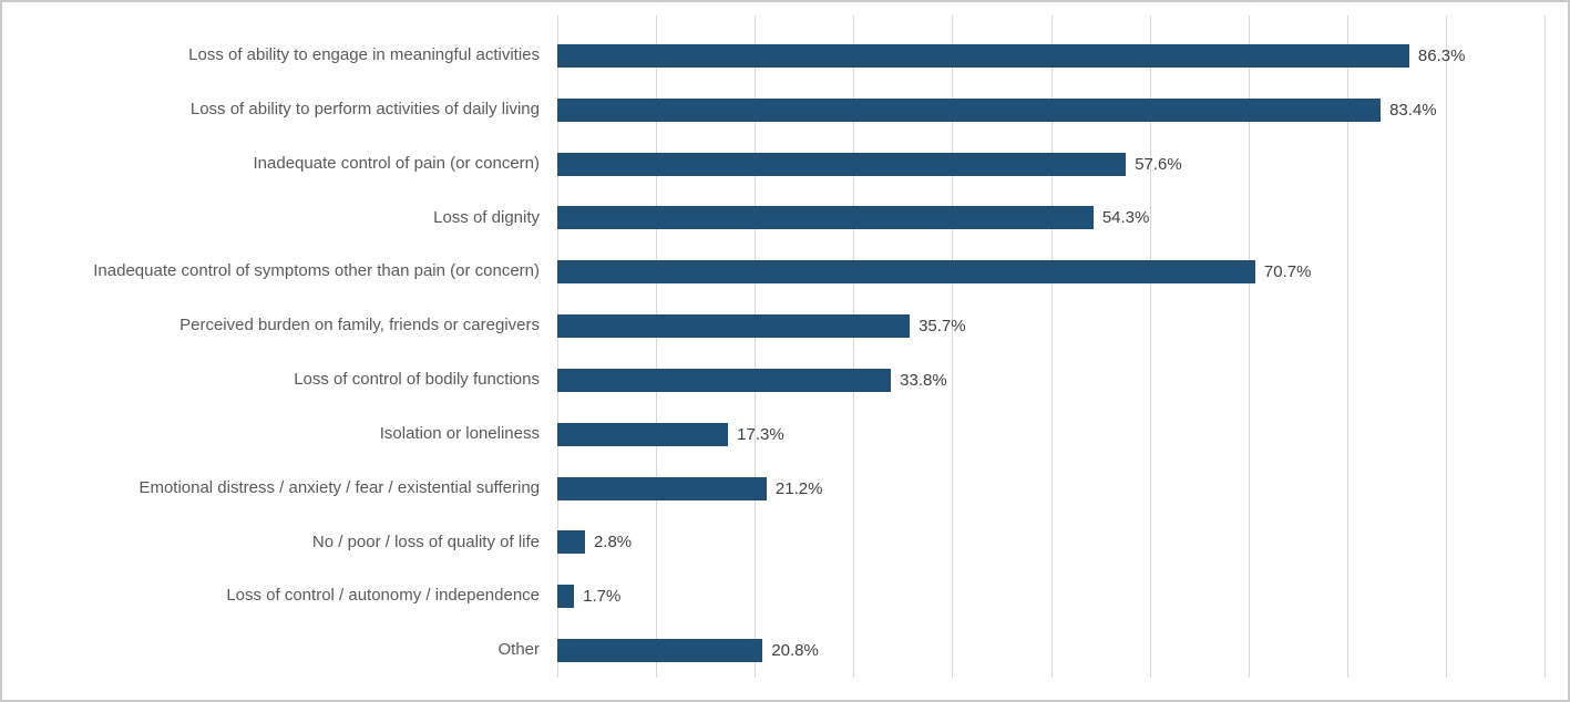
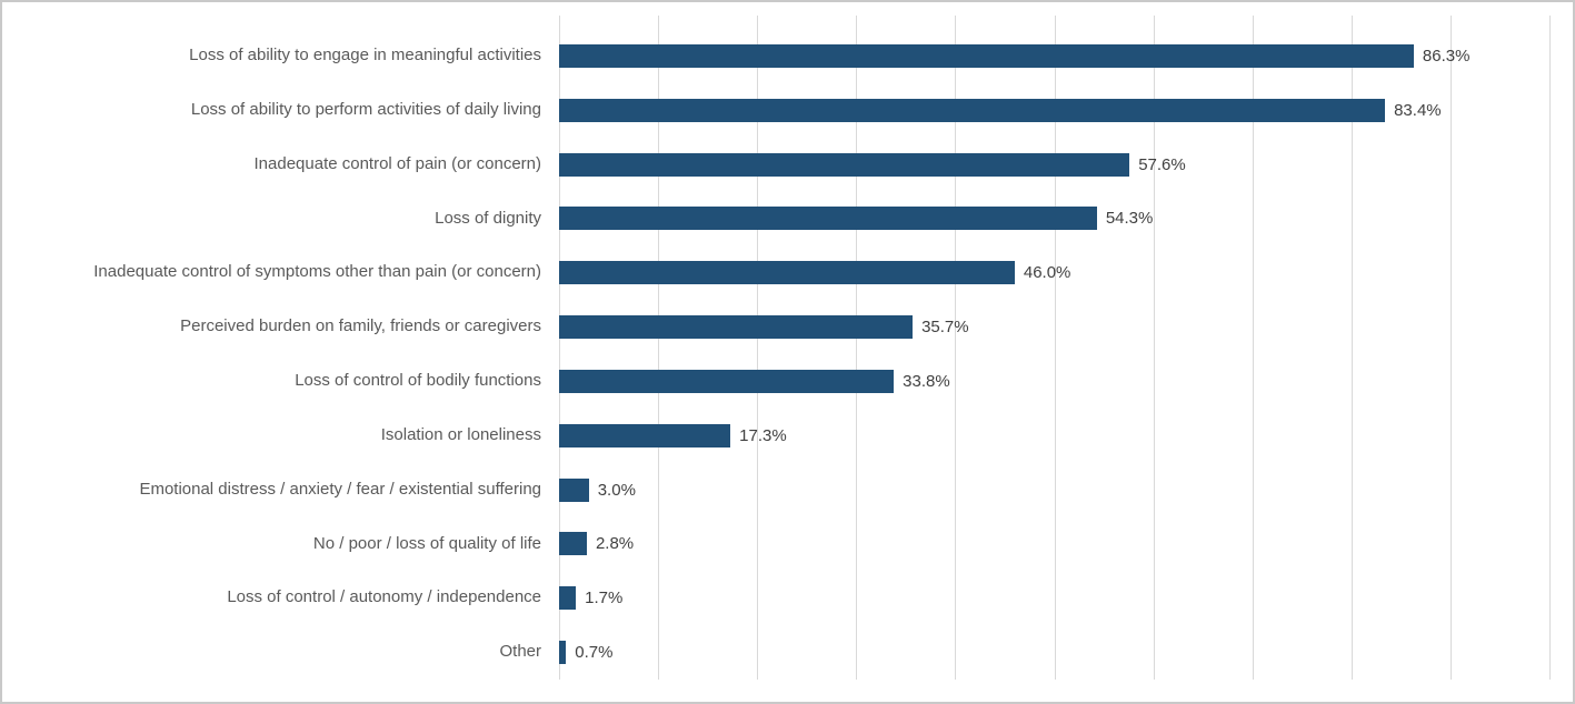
Inadequate control of symptoms other than pain (or concern): 70.7% -> 46.0%
Emotional distress / anxiety / fear / existential suffering: 21.2% -> 3.0%
Other: 20.8% -> 0.7%
